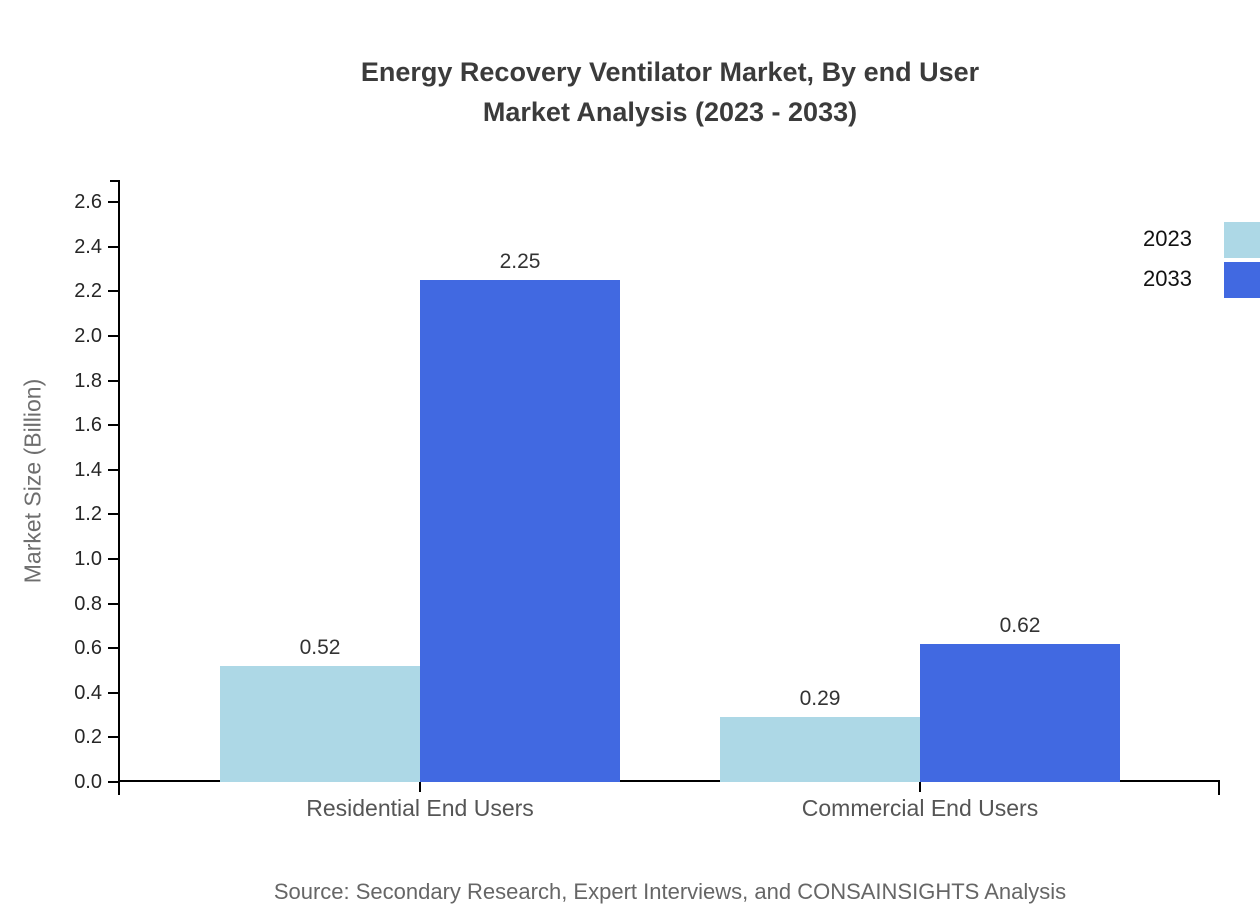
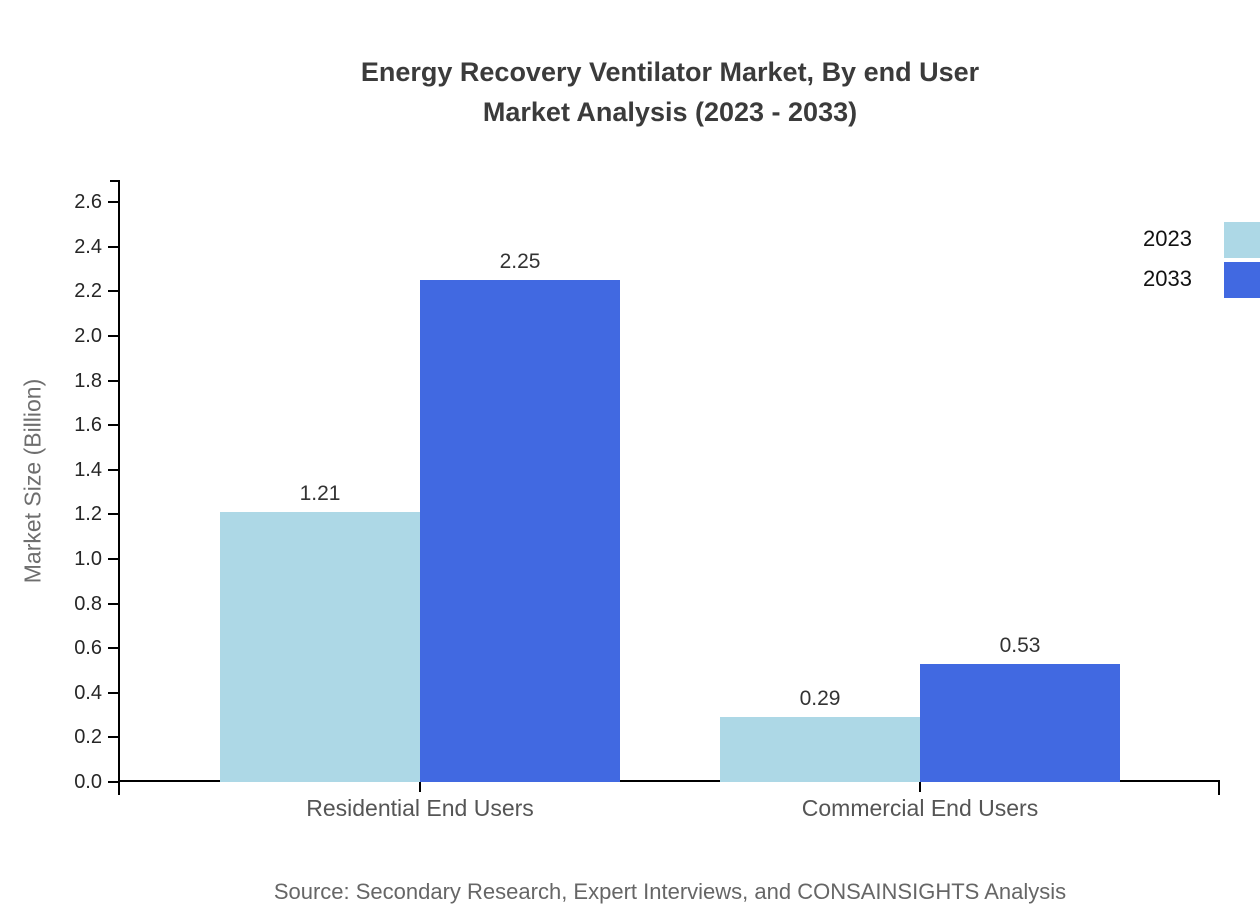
2023/Residential End Users: 0.52 -> 1.21
2033/Commercial End Users: 0.62 -> 0.53
